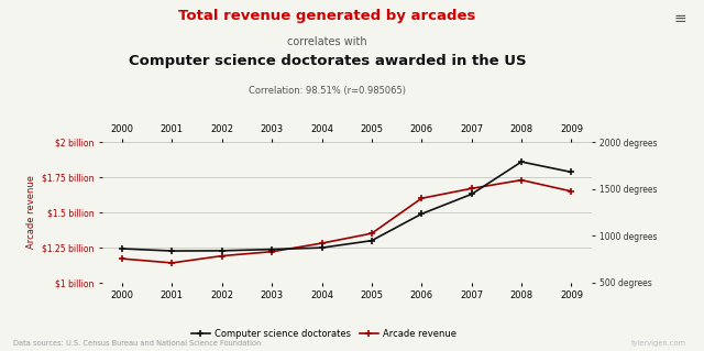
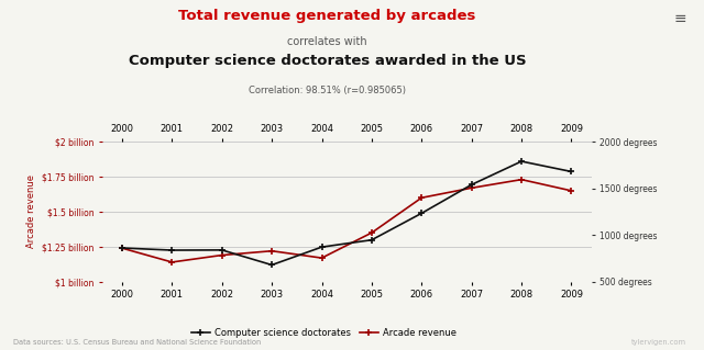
Arcade revenue/2000: $1.17 billion -> $1.24 billion
Computer science doctorates/2003: 860 degrees -> 680 degrees
Arcade revenue/2004: $1.28 billion -> $1.17 billion
Computer science doctorates/2007: 1440 degrees -> 1540 degrees
